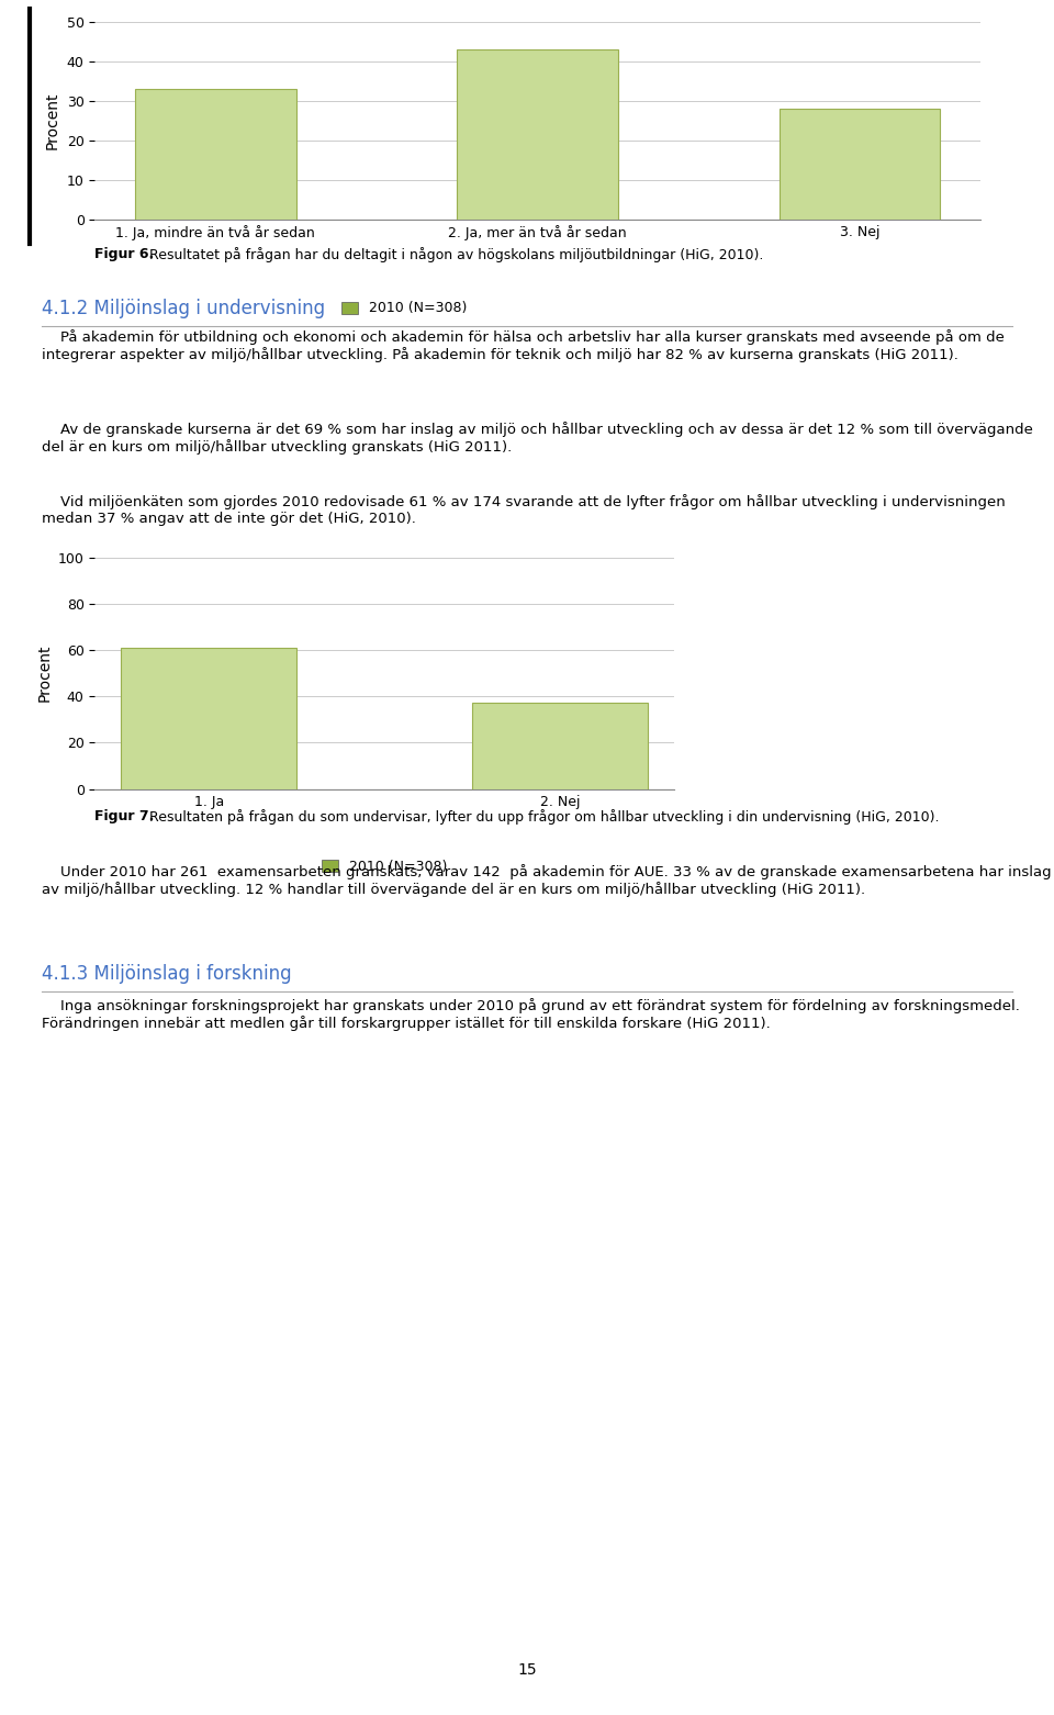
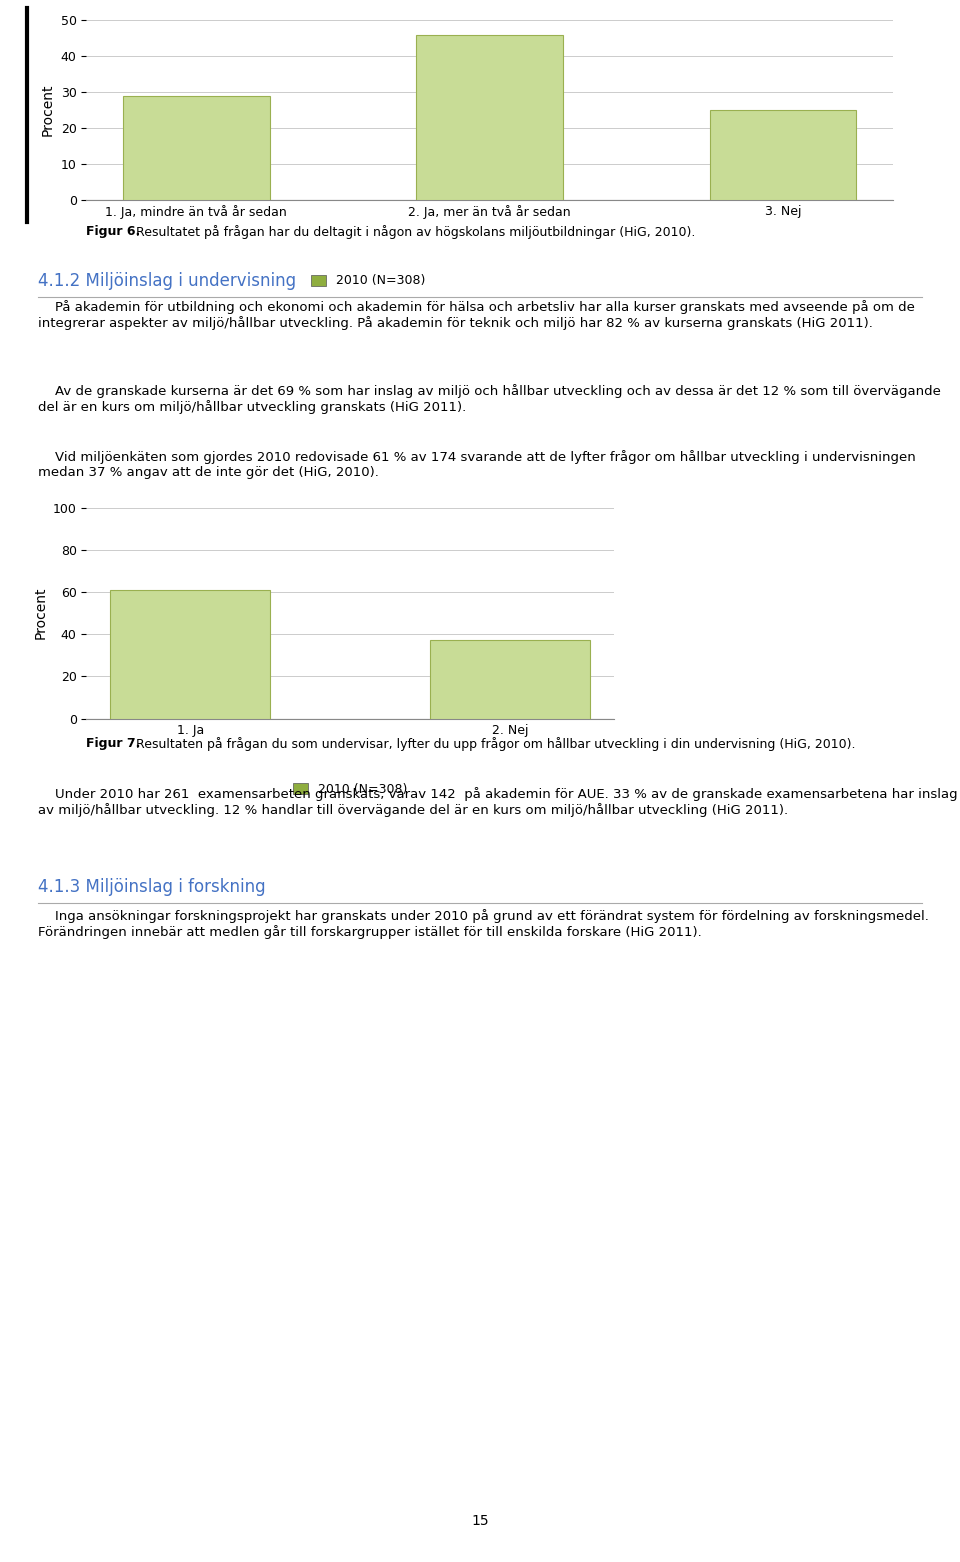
1. Ja, mindre än två år sedan: 33 -> 29
2. Ja, mer än två år sedan: 43 -> 46
3. Nej: 28 -> 25
